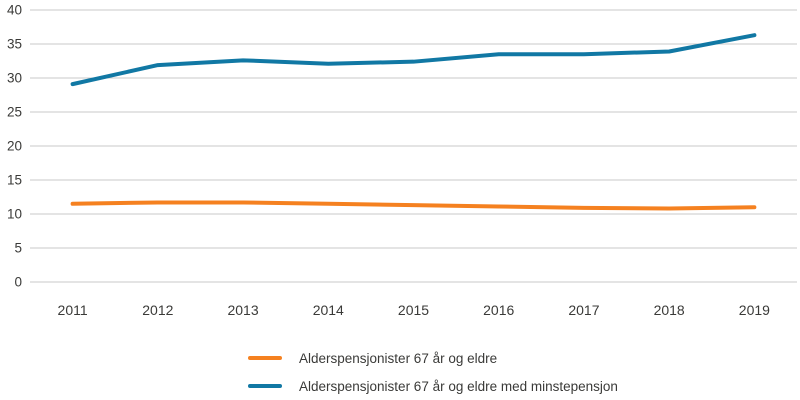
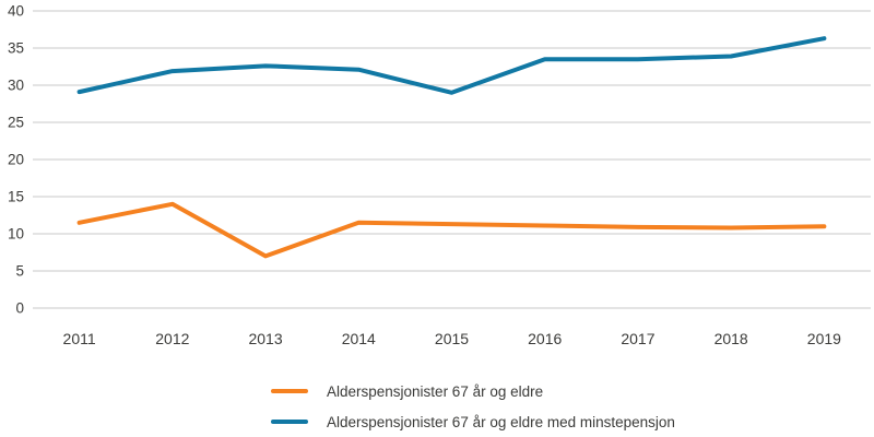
Alderspensjonister 67 år og eldre/2012: 12 -> 14
Alderspensjonister 67 år og eldre/2013: 12 -> 7
Alderspensjonister 67 år og eldre med minstepensjon/2015: 32 -> 29
